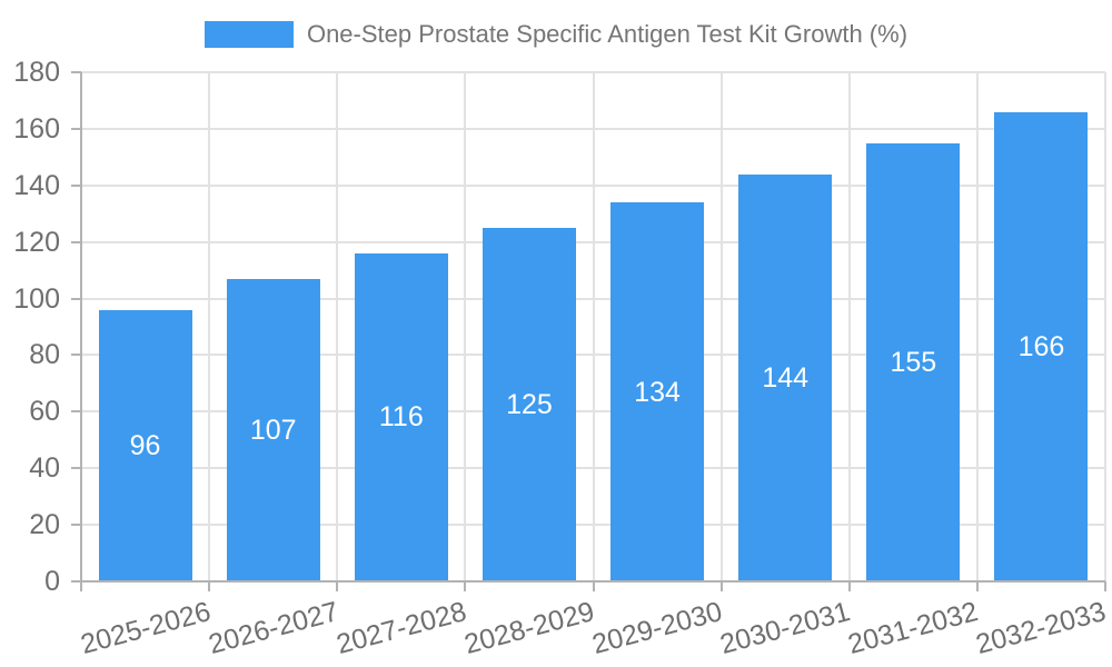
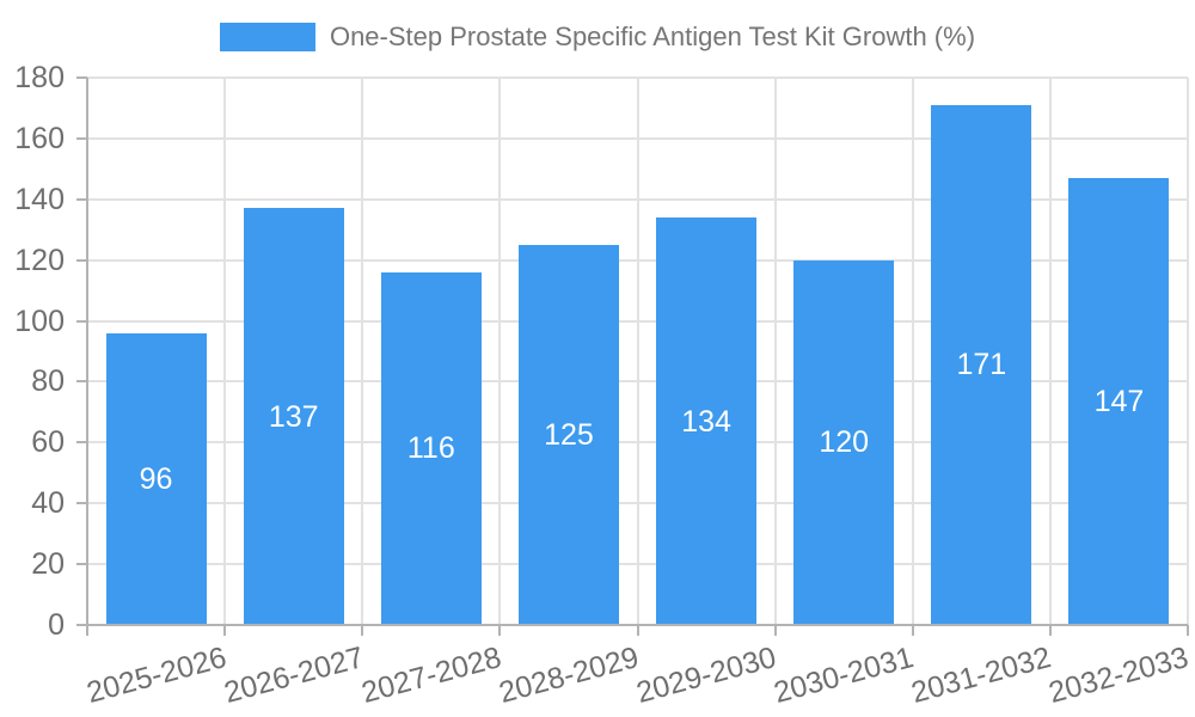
2026-2027: 107 -> 137
2030-2031: 144 -> 120
2031-2032: 155 -> 171
2032-2033: 166 -> 147
